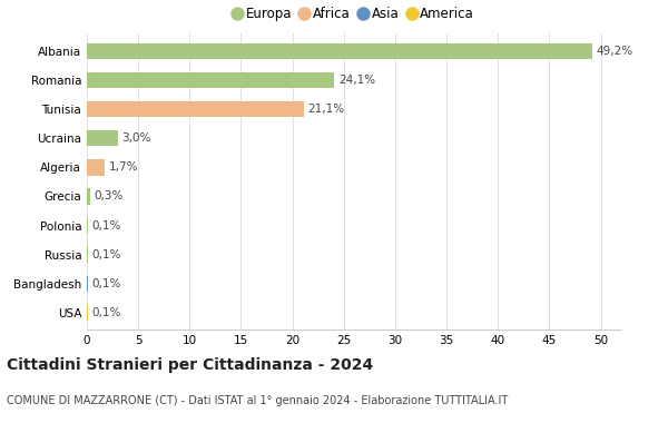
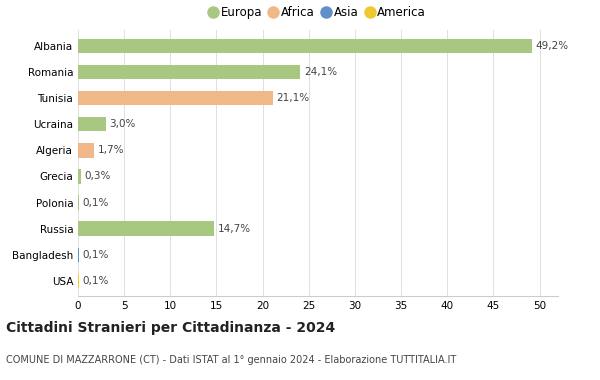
Russia: 0,1% -> 14,7%
